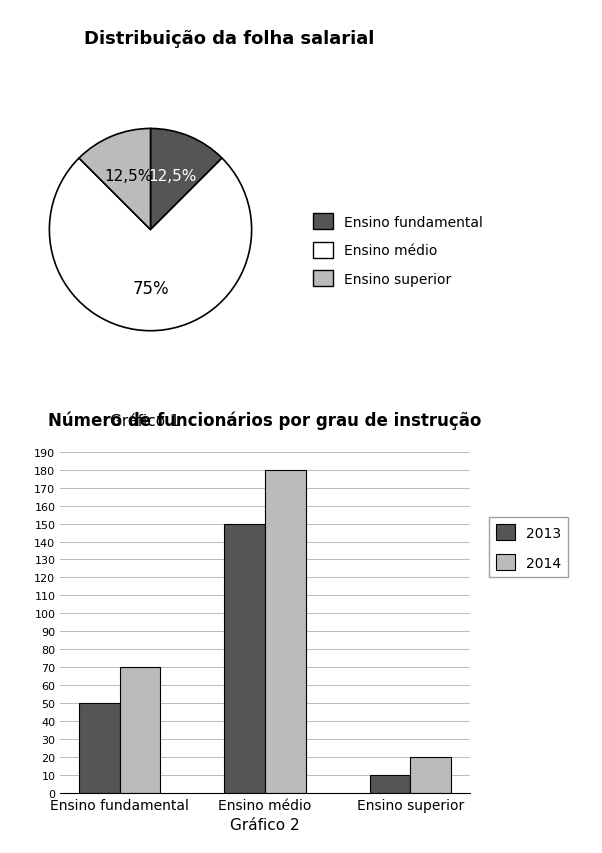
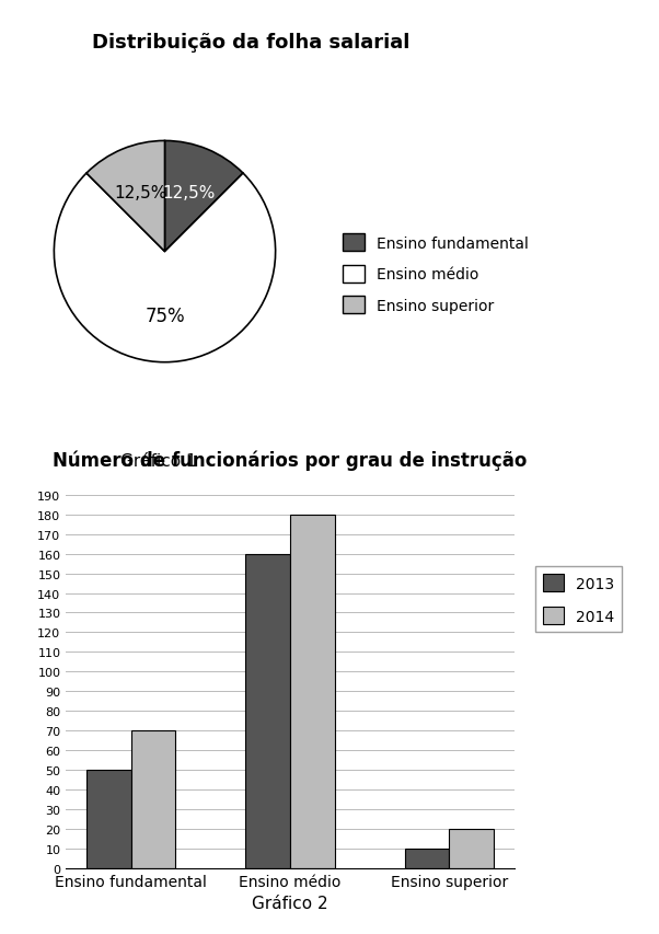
2013/Ensino médio: 150 -> 160
